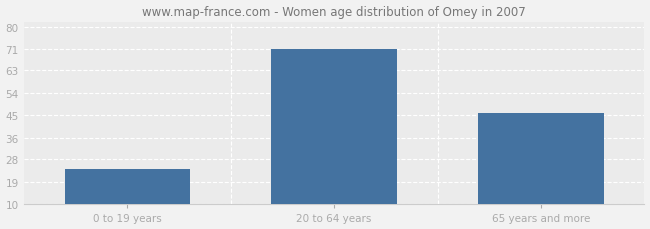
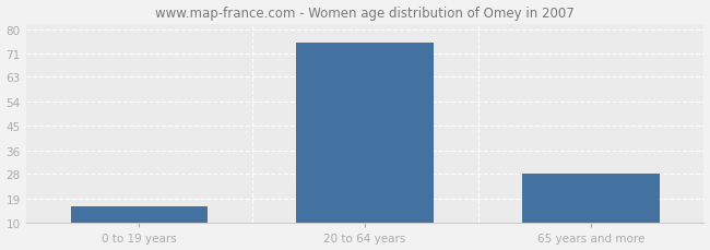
0 to 19 years: 24 -> 16
20 to 64 years: 71 -> 75
65 years and more: 46 -> 28
